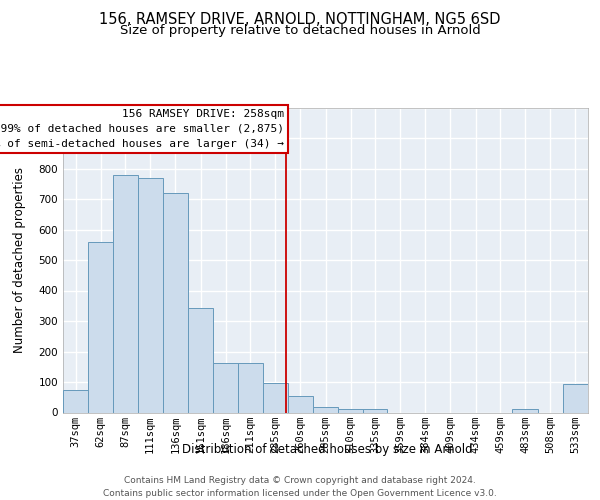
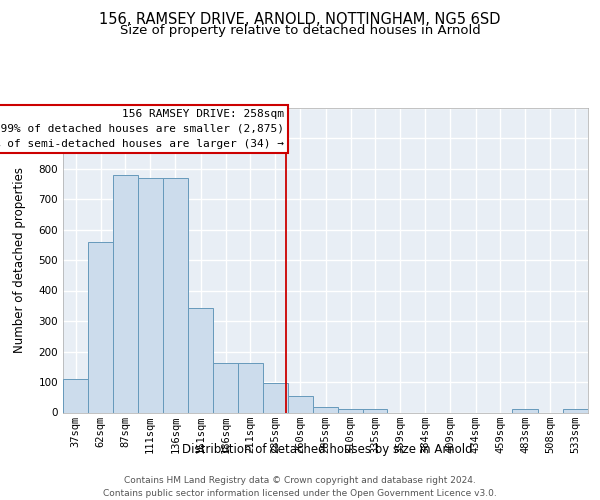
37sqm: 75 -> 110
136sqm: 720 -> 770
533sqm: 95 -> 10
